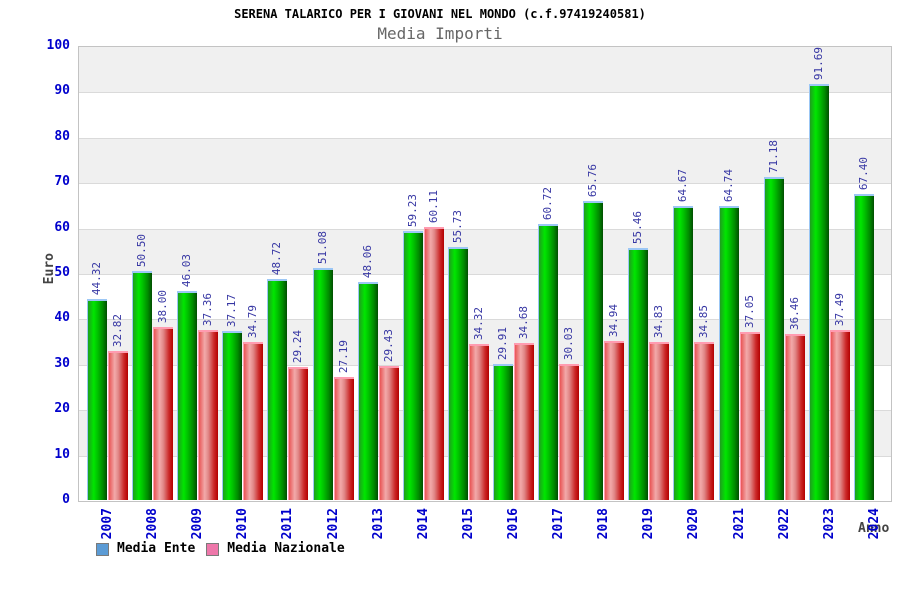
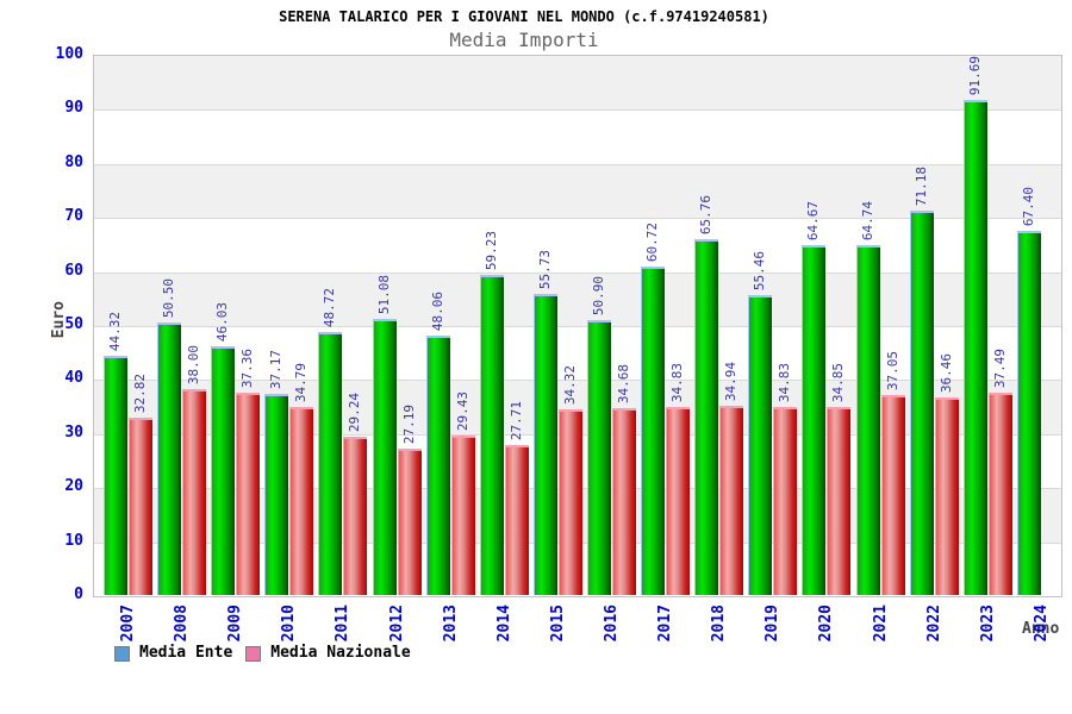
Media Nazionale/2014: 60.11 -> 27.71
Media Ente/2016: 29.91 -> 50.90
Media Nazionale/2017: 30.03 -> 34.83
